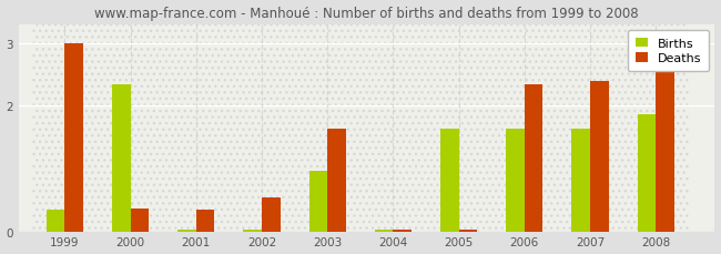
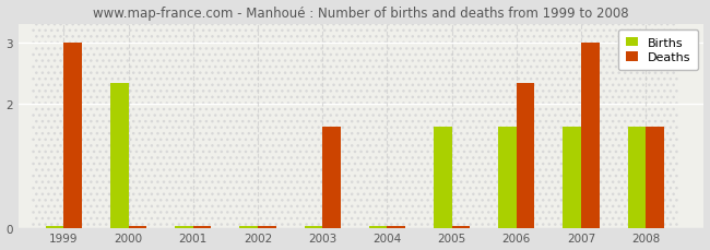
Births/1999: 0.34 -> 0.03
Deaths/2000: 0.36 -> 0.03
Deaths/2001: 0.34 -> 0.03
Deaths/2002: 0.54 -> 0.03
Births/2003: 0.96 -> 0.03
Deaths/2007: 2.40 -> 3.00
Births/2008: 1.86 -> 1.63
Deaths/2008: 2.54 -> 1.63
